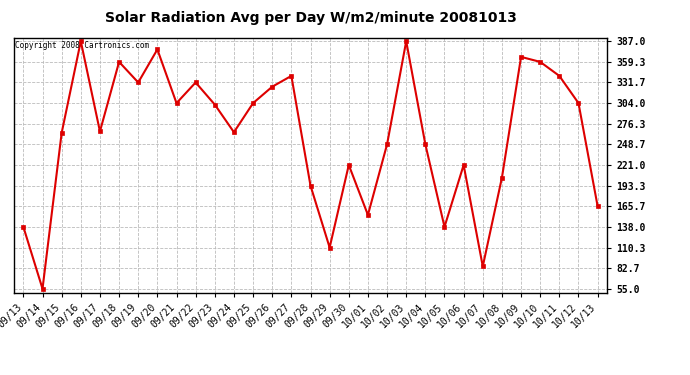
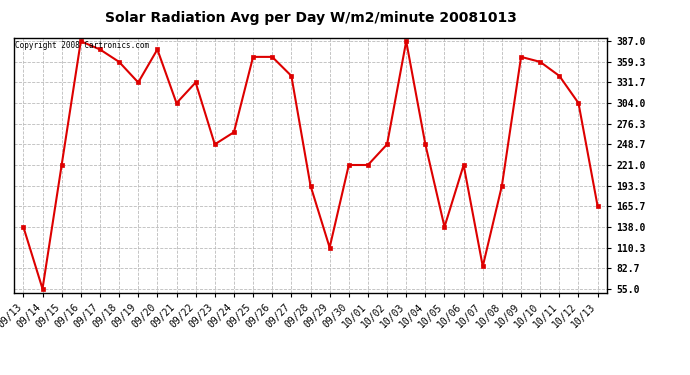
09/15: 264 -> 221
09/17: 266 -> 376
09/23: 302 -> 249
09/25: 304 -> 366
09/26: 326 -> 366
10/01: 154 -> 221
10/08: 204 -> 193
